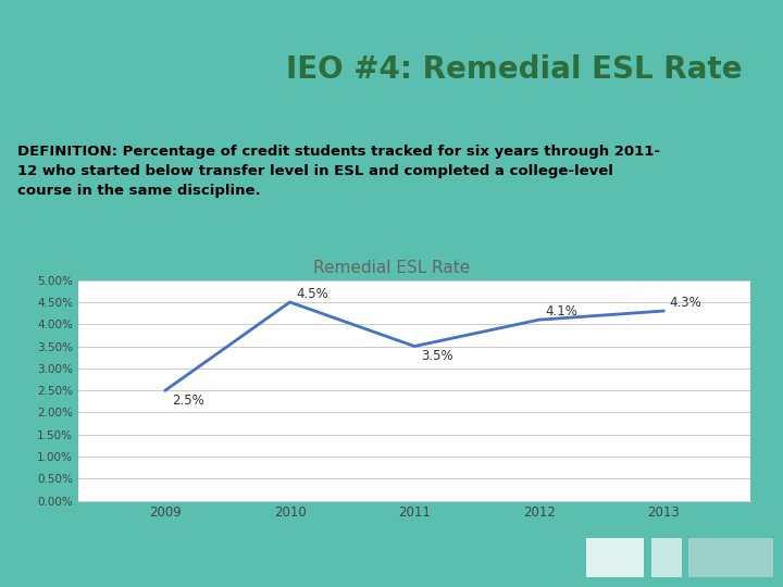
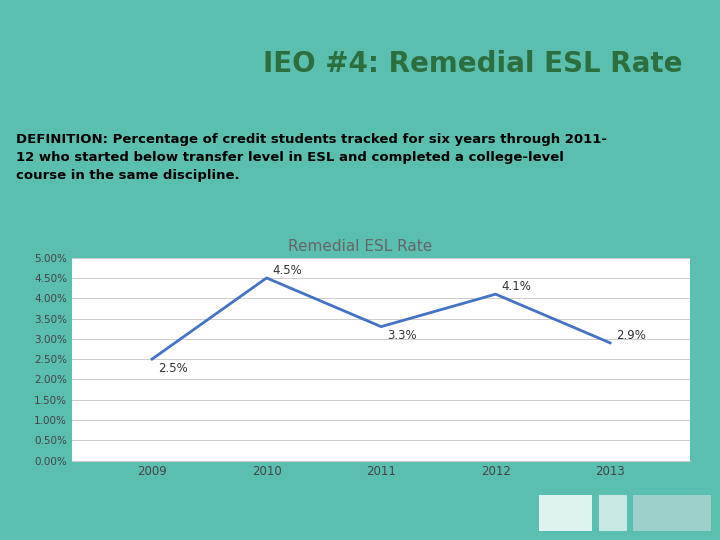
2011: 3.5% -> 3.3%
2013: 4.3% -> 2.9%
